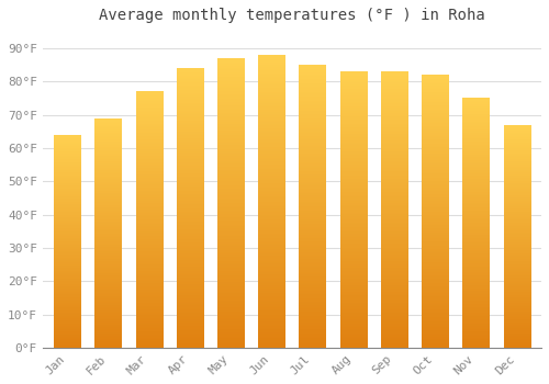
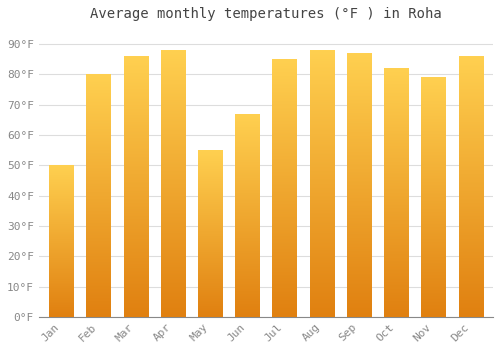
Jan: 64°F -> 50°F
Feb: 69°F -> 80°F
Mar: 77°F -> 86°F
Apr: 84°F -> 88°F
May: 87°F -> 55°F
Jun: 88°F -> 67°F
Aug: 83°F -> 88°F
Sep: 83°F -> 87°F
Nov: 75°F -> 79°F
Dec: 67°F -> 86°F
